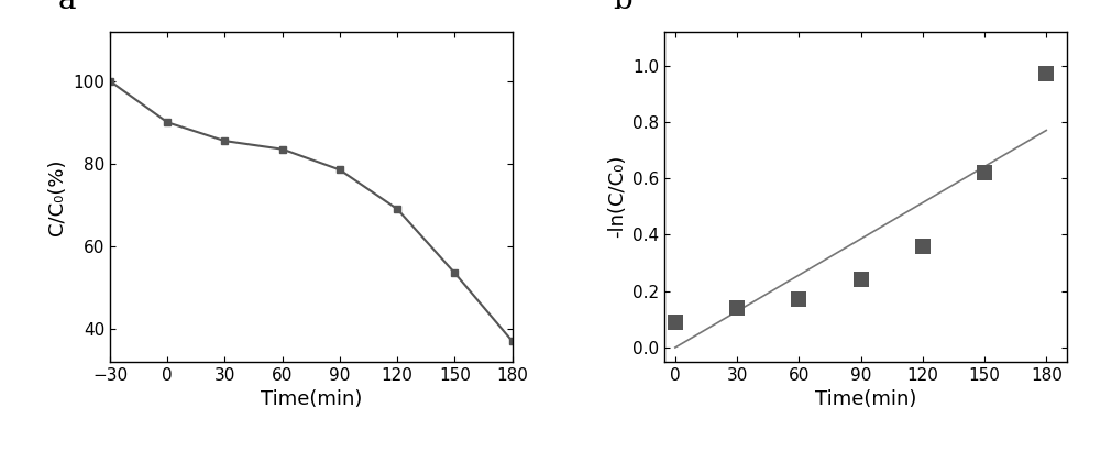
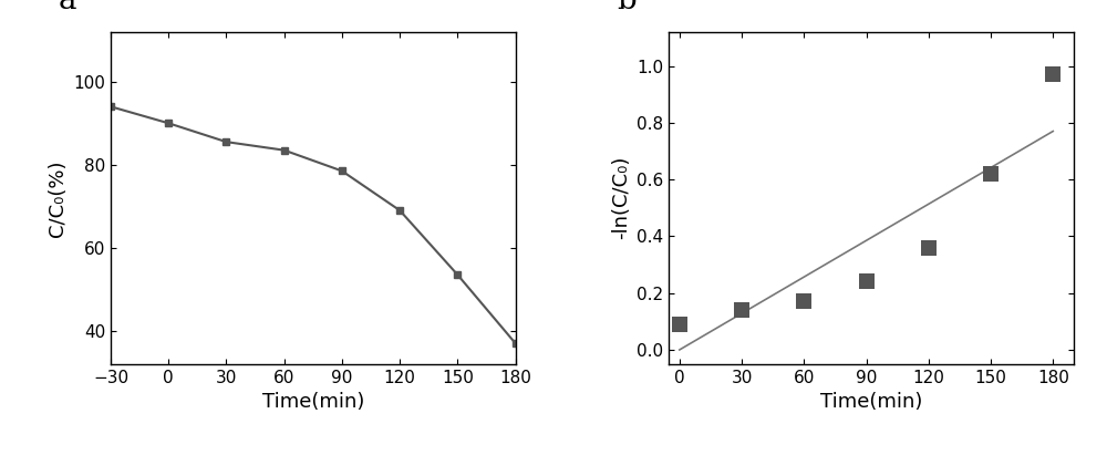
−30: 100.0 -> 94.0
